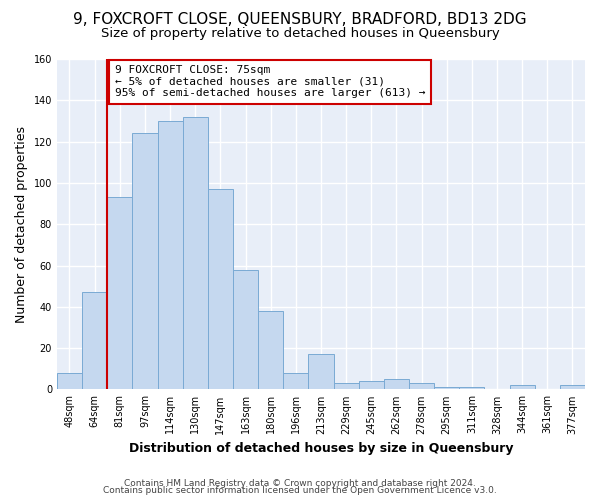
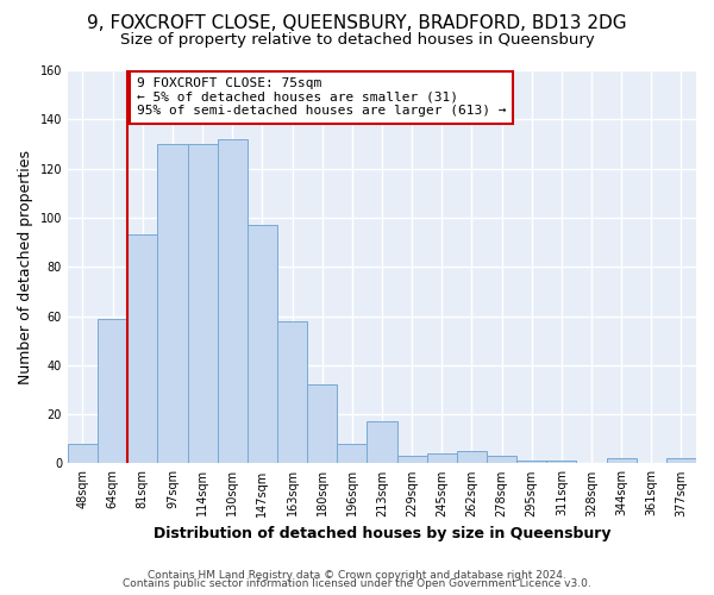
64sqm: 47 -> 59
97sqm: 124 -> 130
180sqm: 38 -> 32
